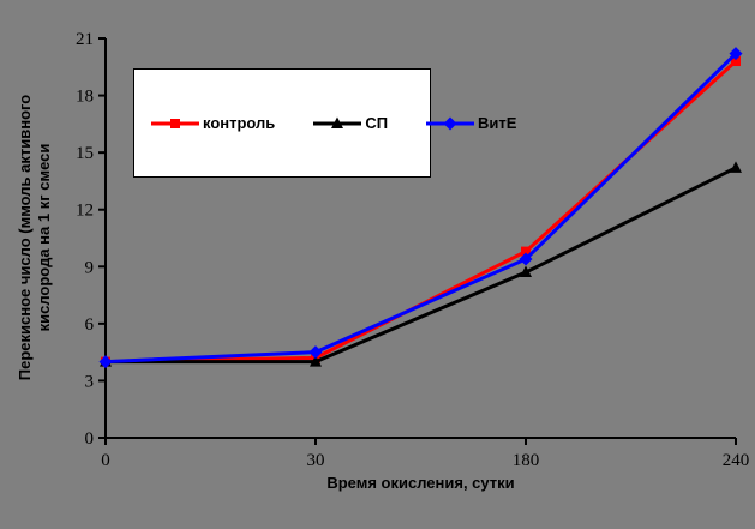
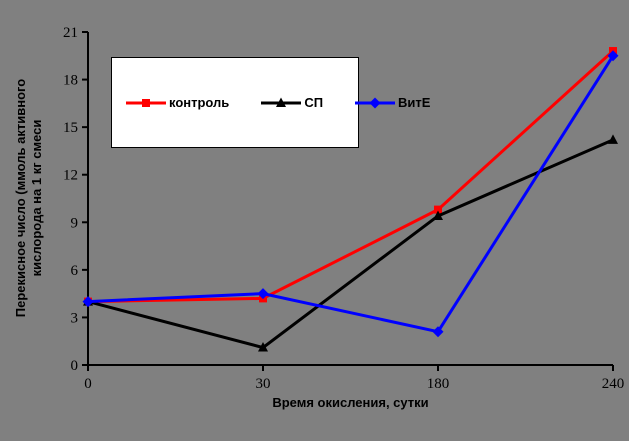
СП/30: 4.0 -> 1.1
СП/180: 8.7 -> 9.4
ВитЕ/180: 9.4 -> 2.1
ВитЕ/240: 20.2 -> 19.5
